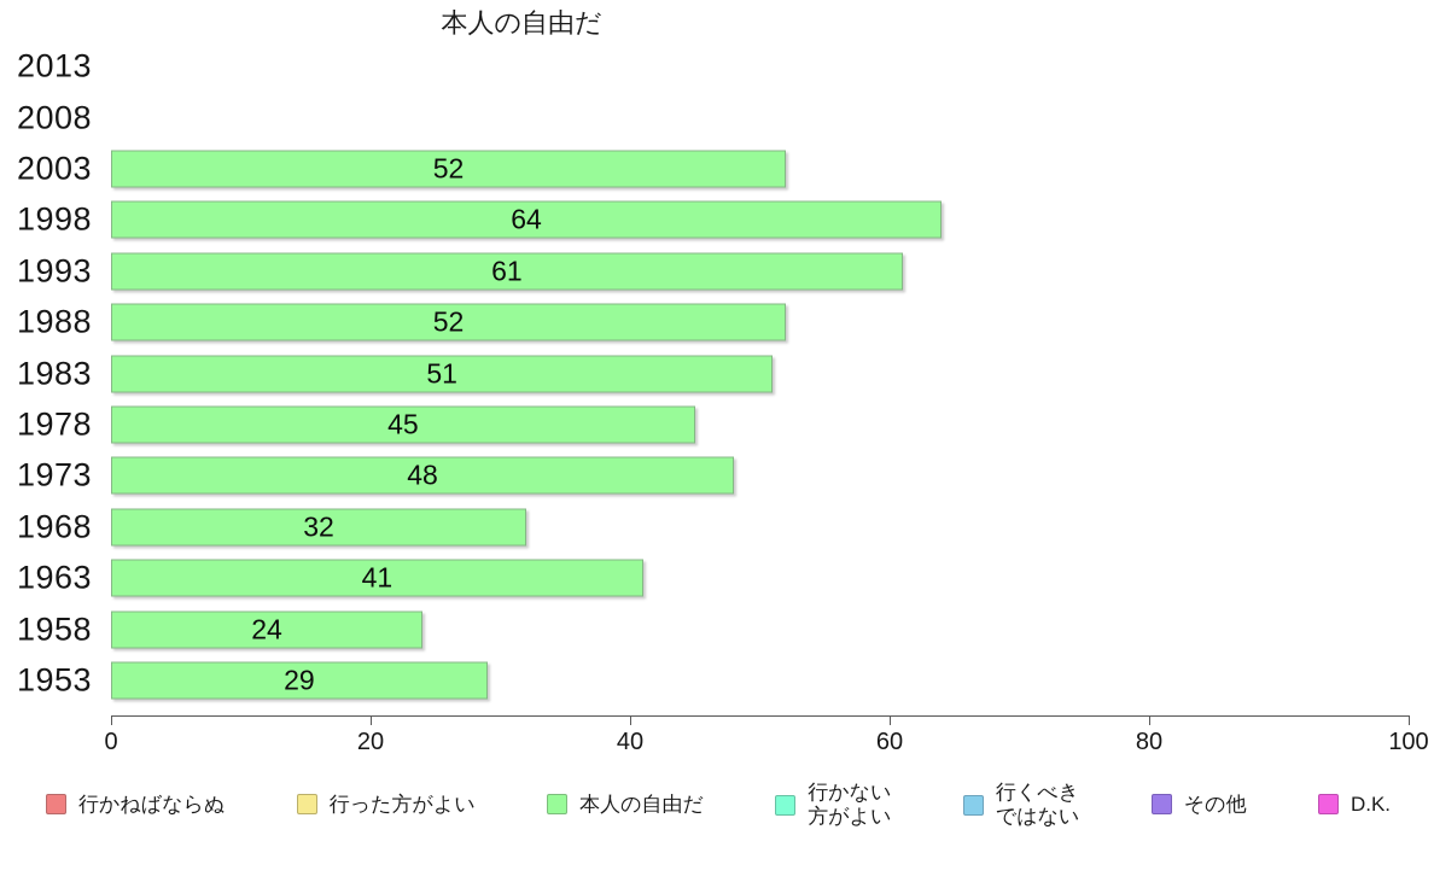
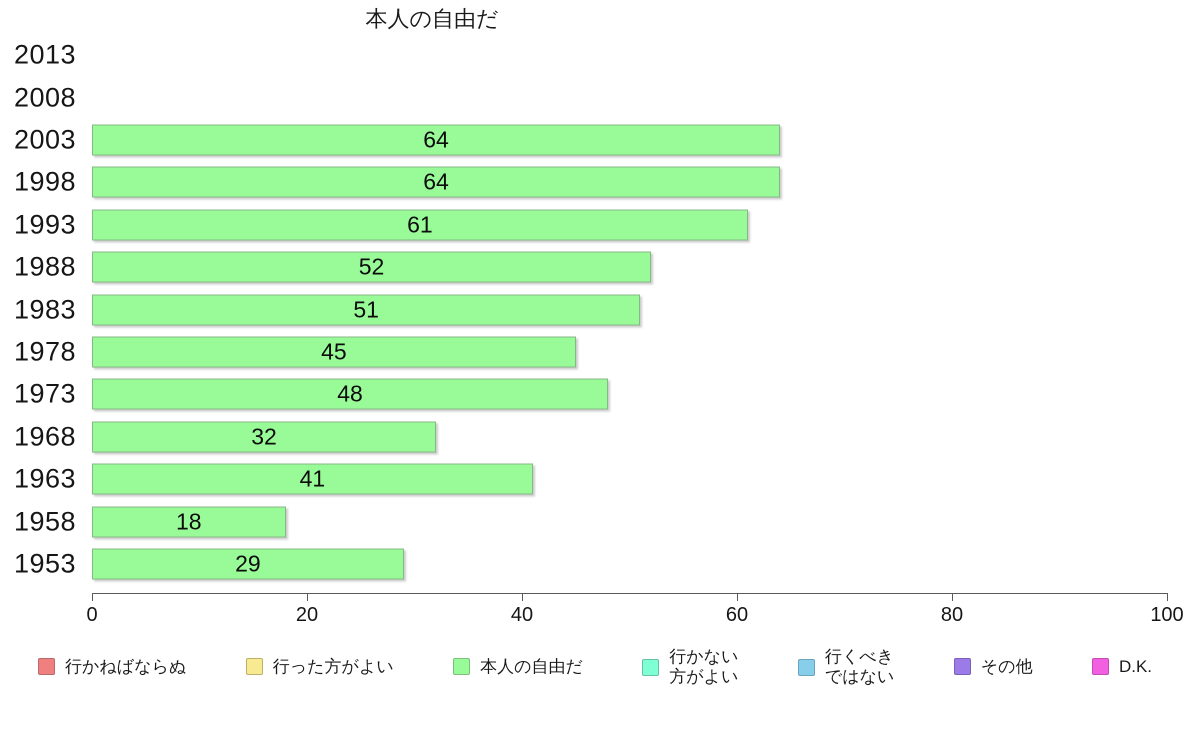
2003: 52 -> 64
1958: 24 -> 18
